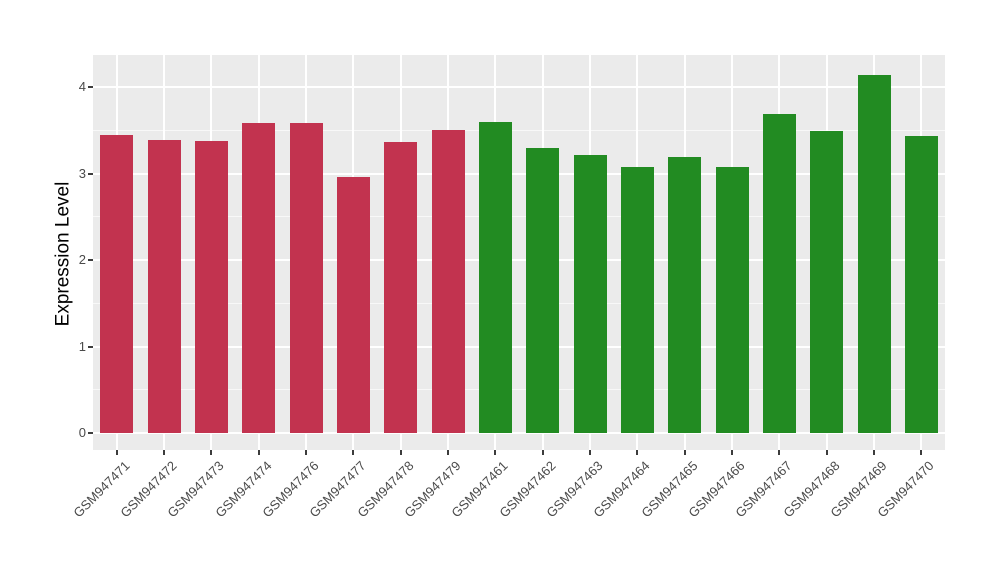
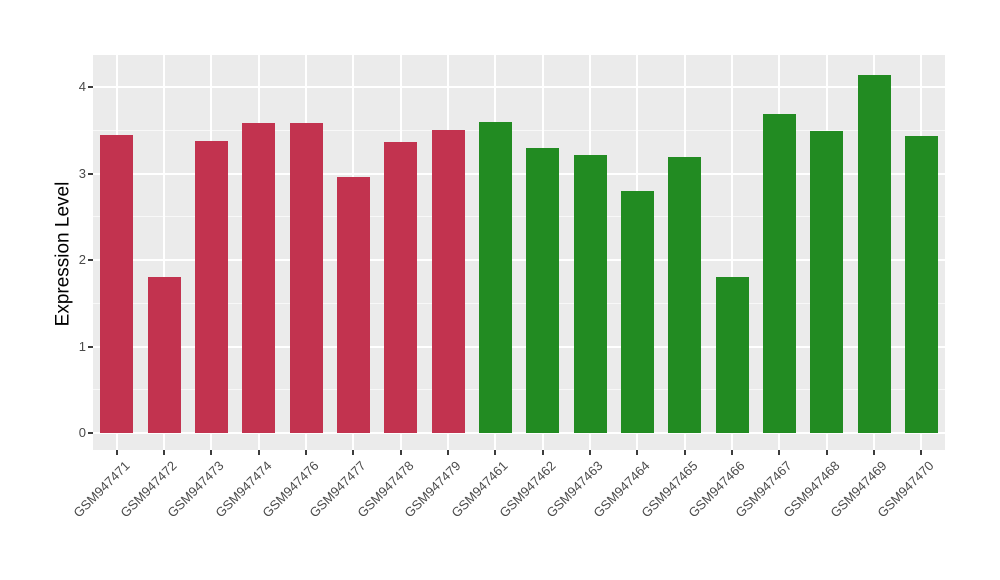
GSM947472: 3.4 -> 1.8
GSM947464: 3.1 -> 2.8
GSM947466: 3.1 -> 1.8
